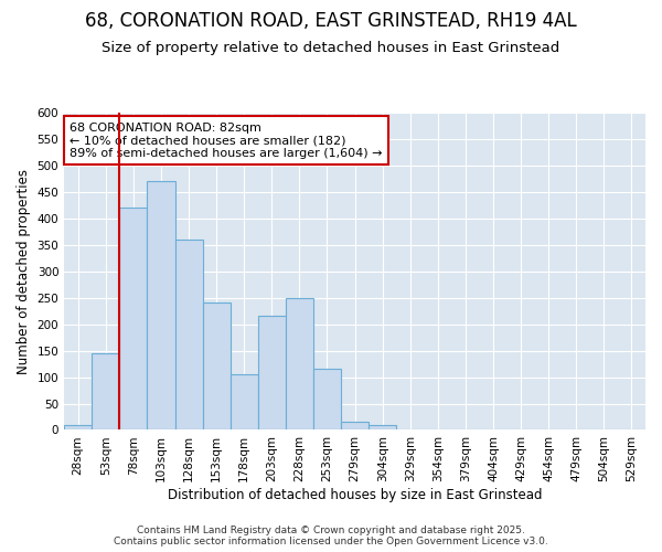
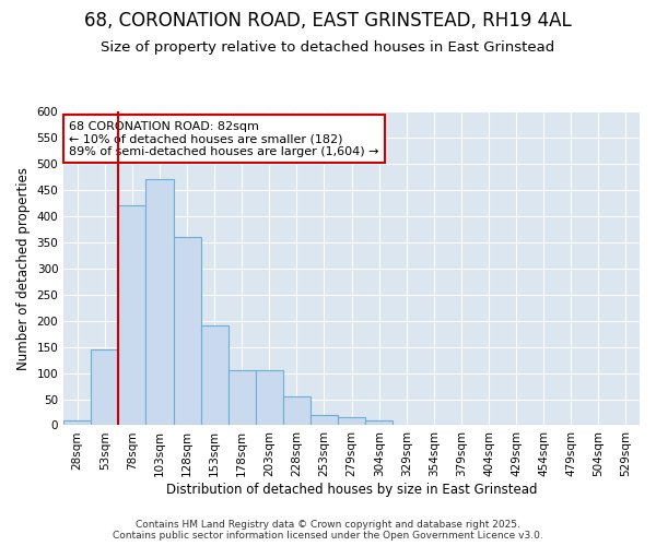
153sqm: 240 -> 190
203sqm: 215 -> 105
228sqm: 250 -> 55
253sqm: 115 -> 20
